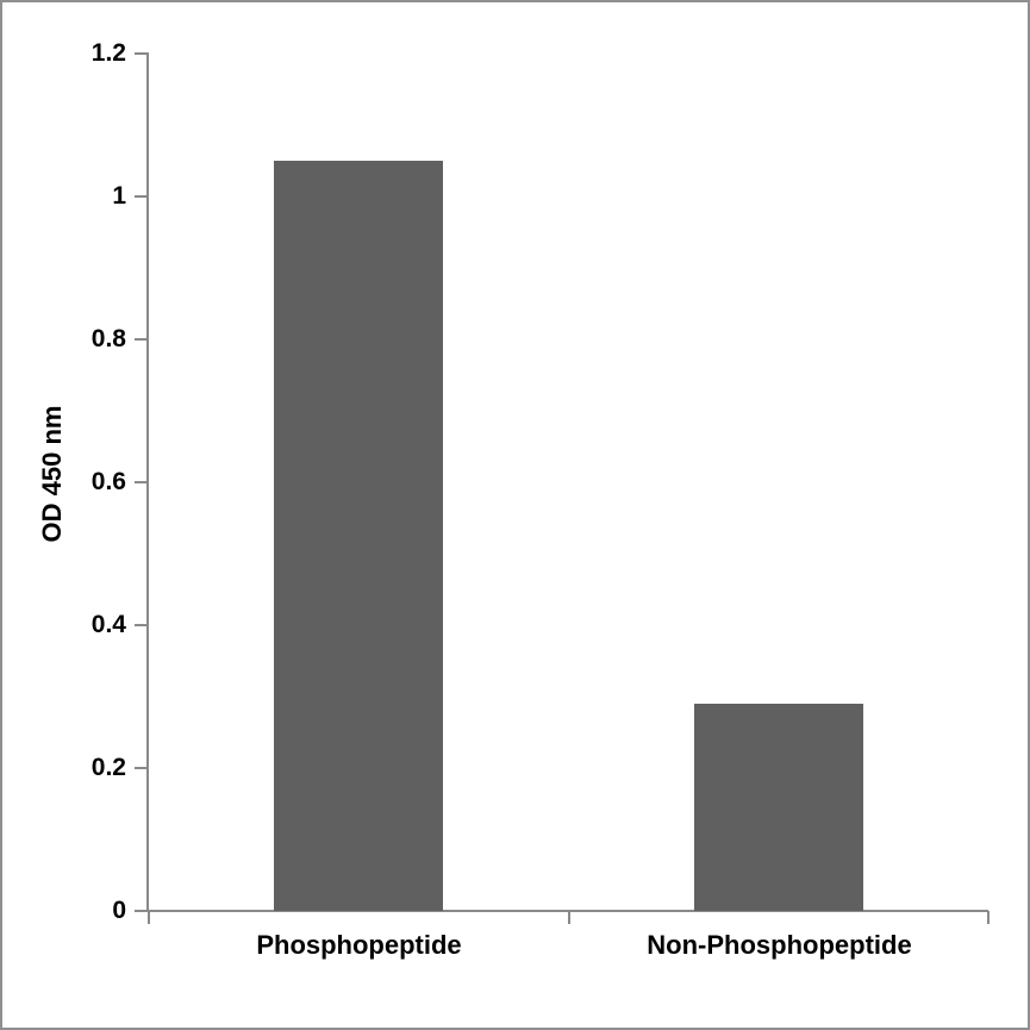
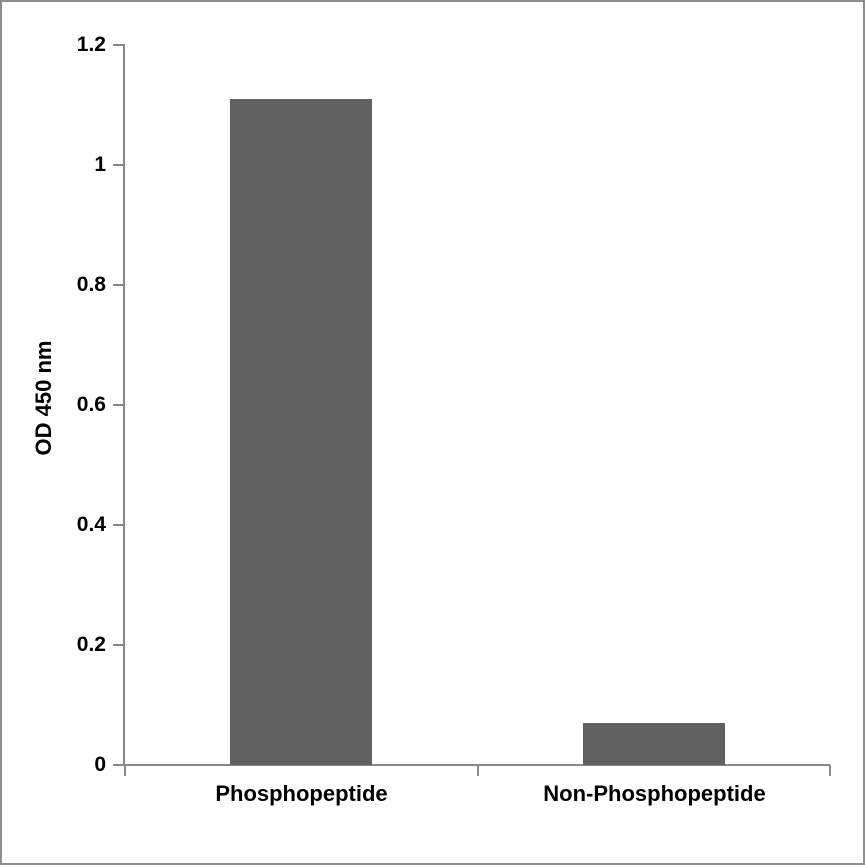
Phosphopeptide: 1.05 -> 1.11
Non-Phosphopeptide: 0.29 -> 0.07
